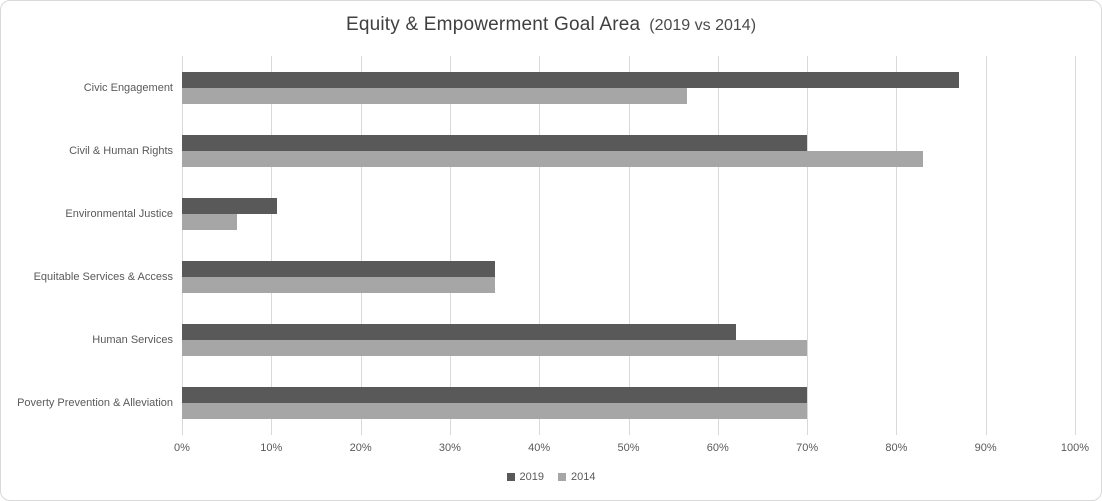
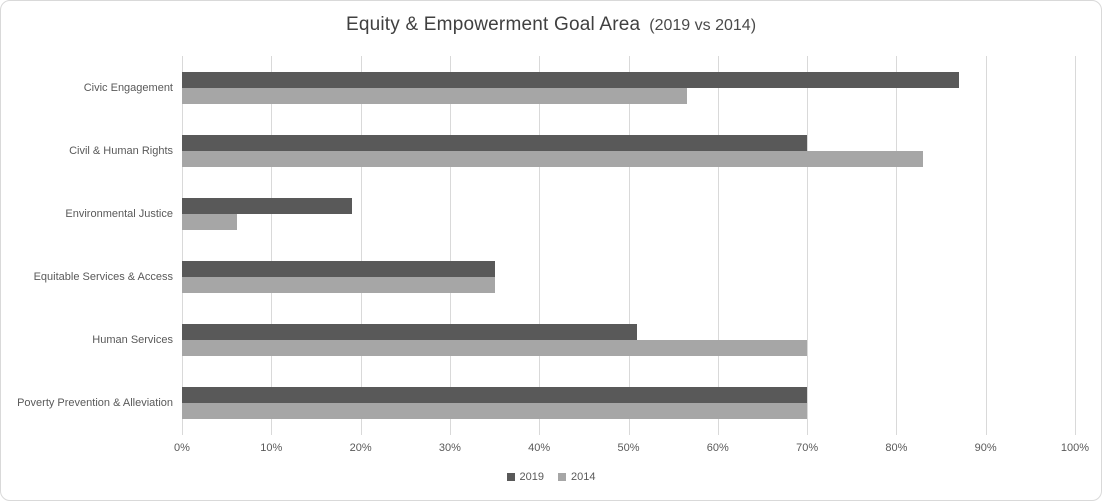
2019/Environmental Justice: 11% -> 19%
2019/Human Services: 62% -> 51%
